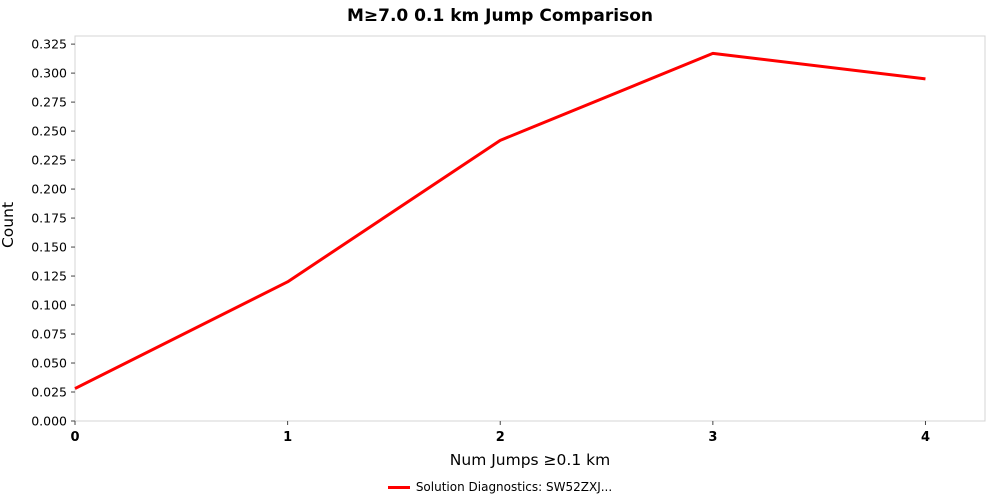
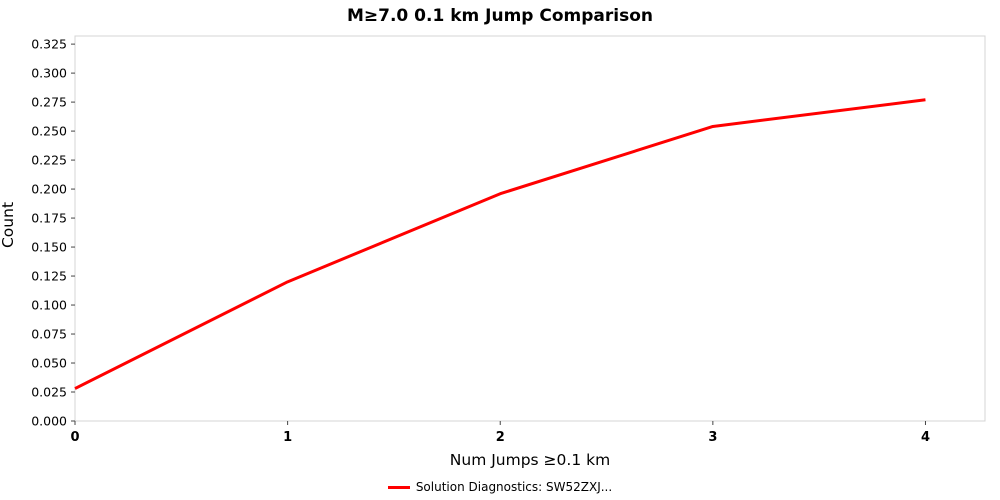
2: 0.242 -> 0.196
3: 0.317 -> 0.254
4: 0.295 -> 0.277
